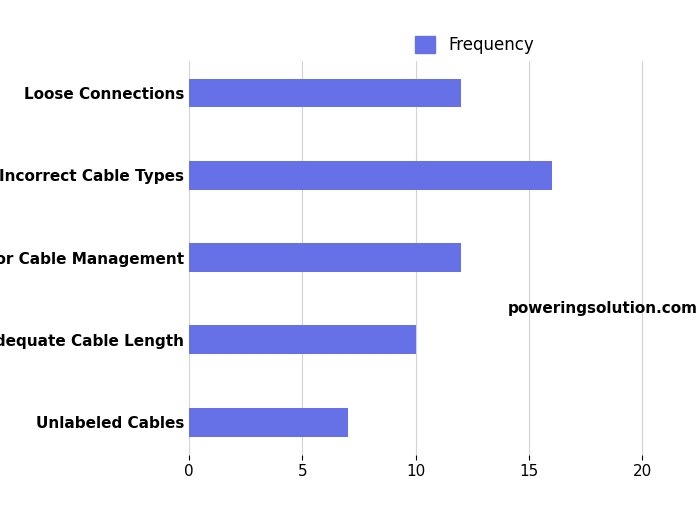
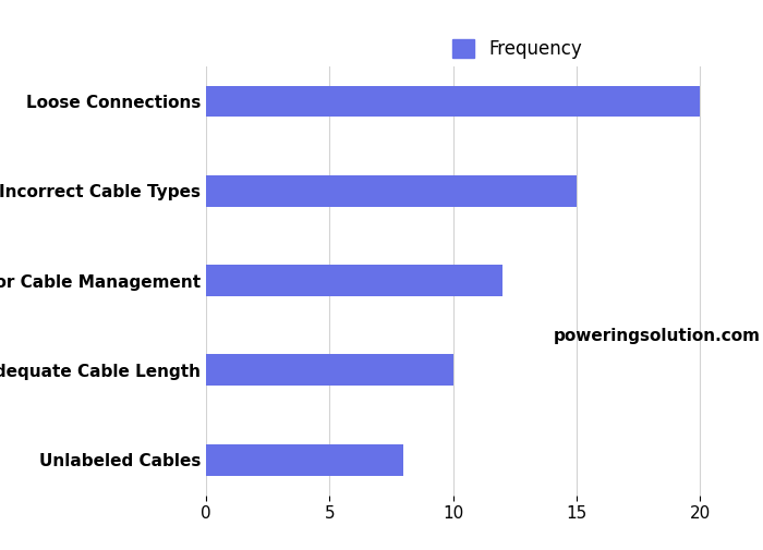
Loose Connections: 12 -> 20
Incorrect Cable Types: 16 -> 15
Unlabeled Cables: 7 -> 8
